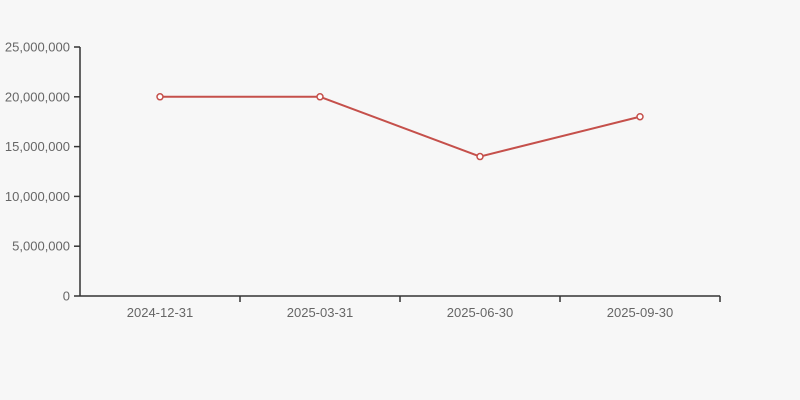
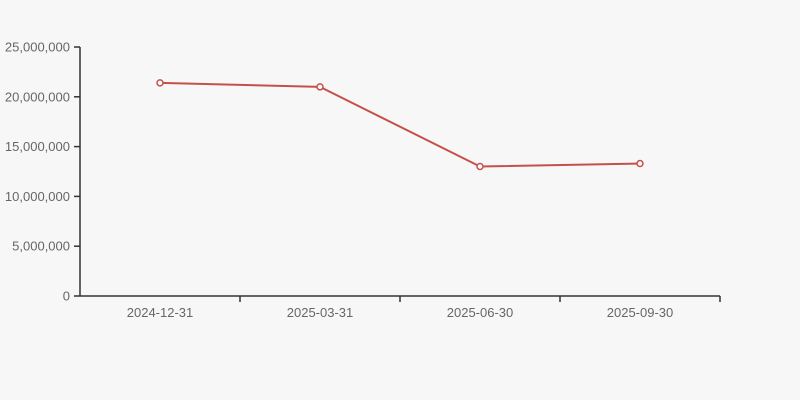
2024-12-31: 20000000 -> 21000000
2025-03-31: 20000000 -> 21000000
2025-06-30: 14000000 -> 13000000
2025-09-30: 18000000 -> 13000000
